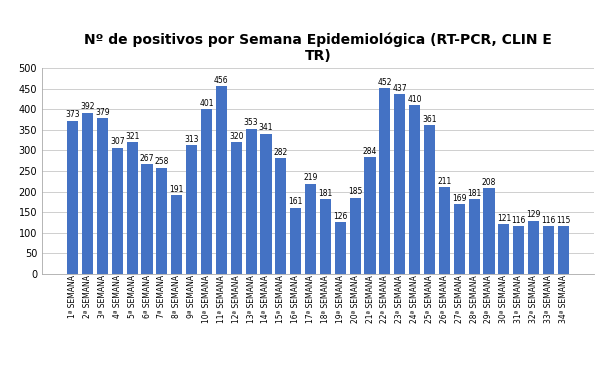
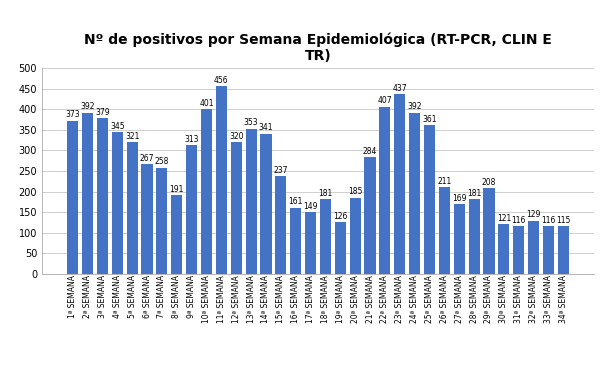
4ª SEMANA: 307 -> 345
15ª SEMANA: 282 -> 237
17ª SEMANA: 219 -> 149
22ª SEMANA: 452 -> 407
24ª SEMANA: 410 -> 392
